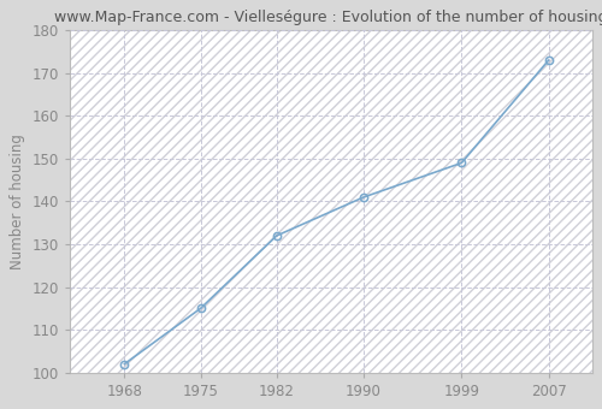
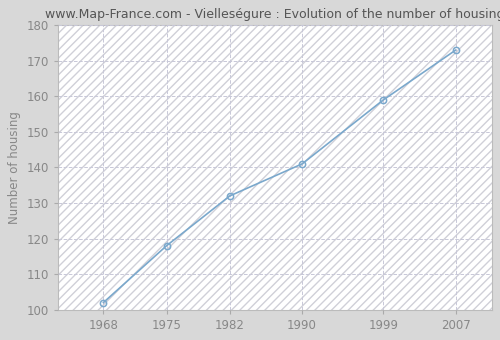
1975: 115 -> 118
1999: 149 -> 159
